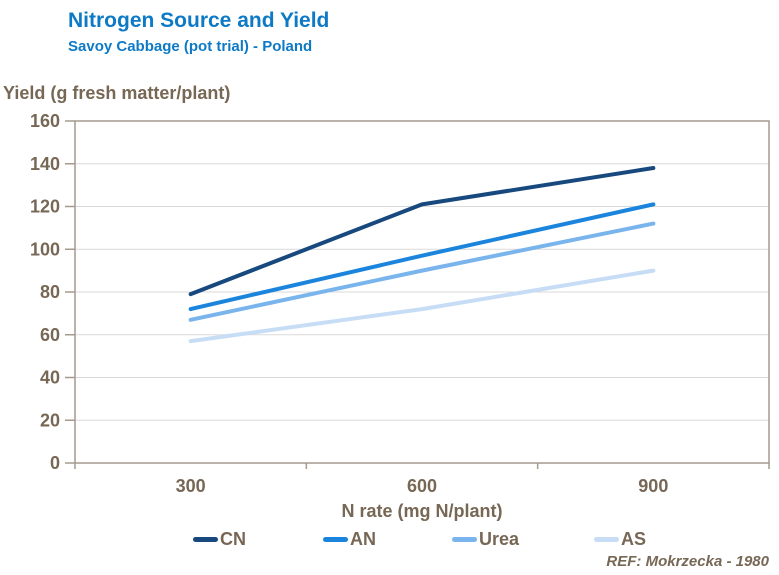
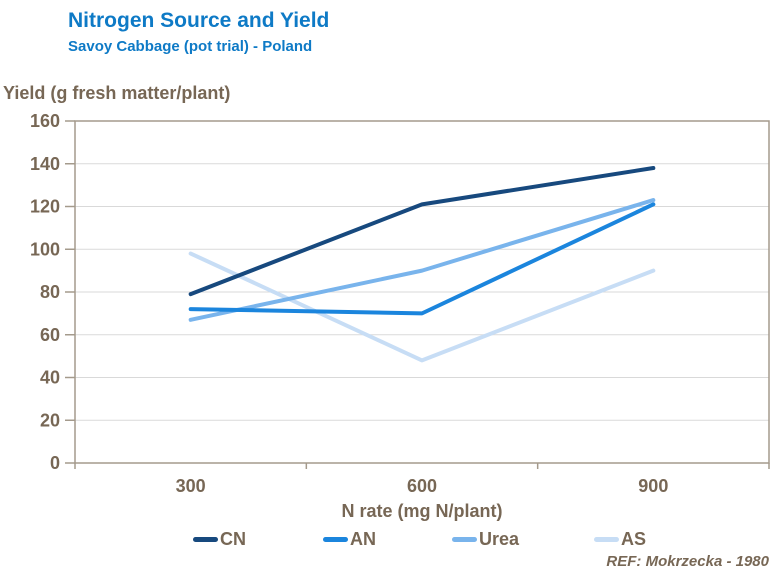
AS/300: 57 -> 98
AN/600: 97 -> 70
AS/600: 72 -> 48
Urea/900: 112 -> 123
